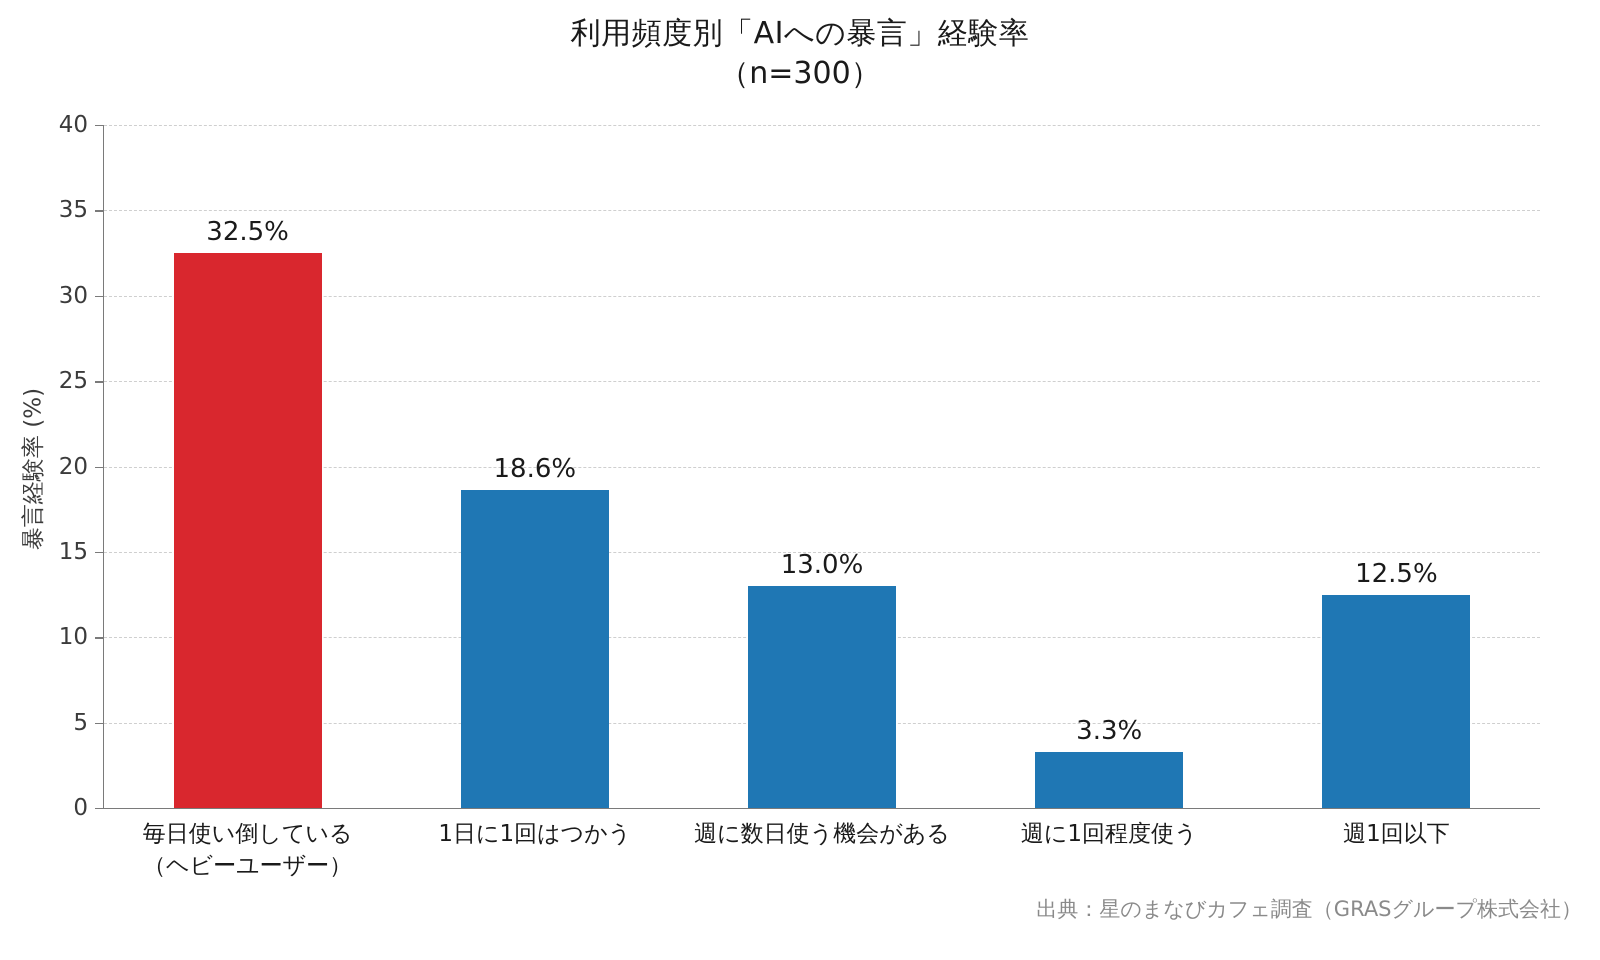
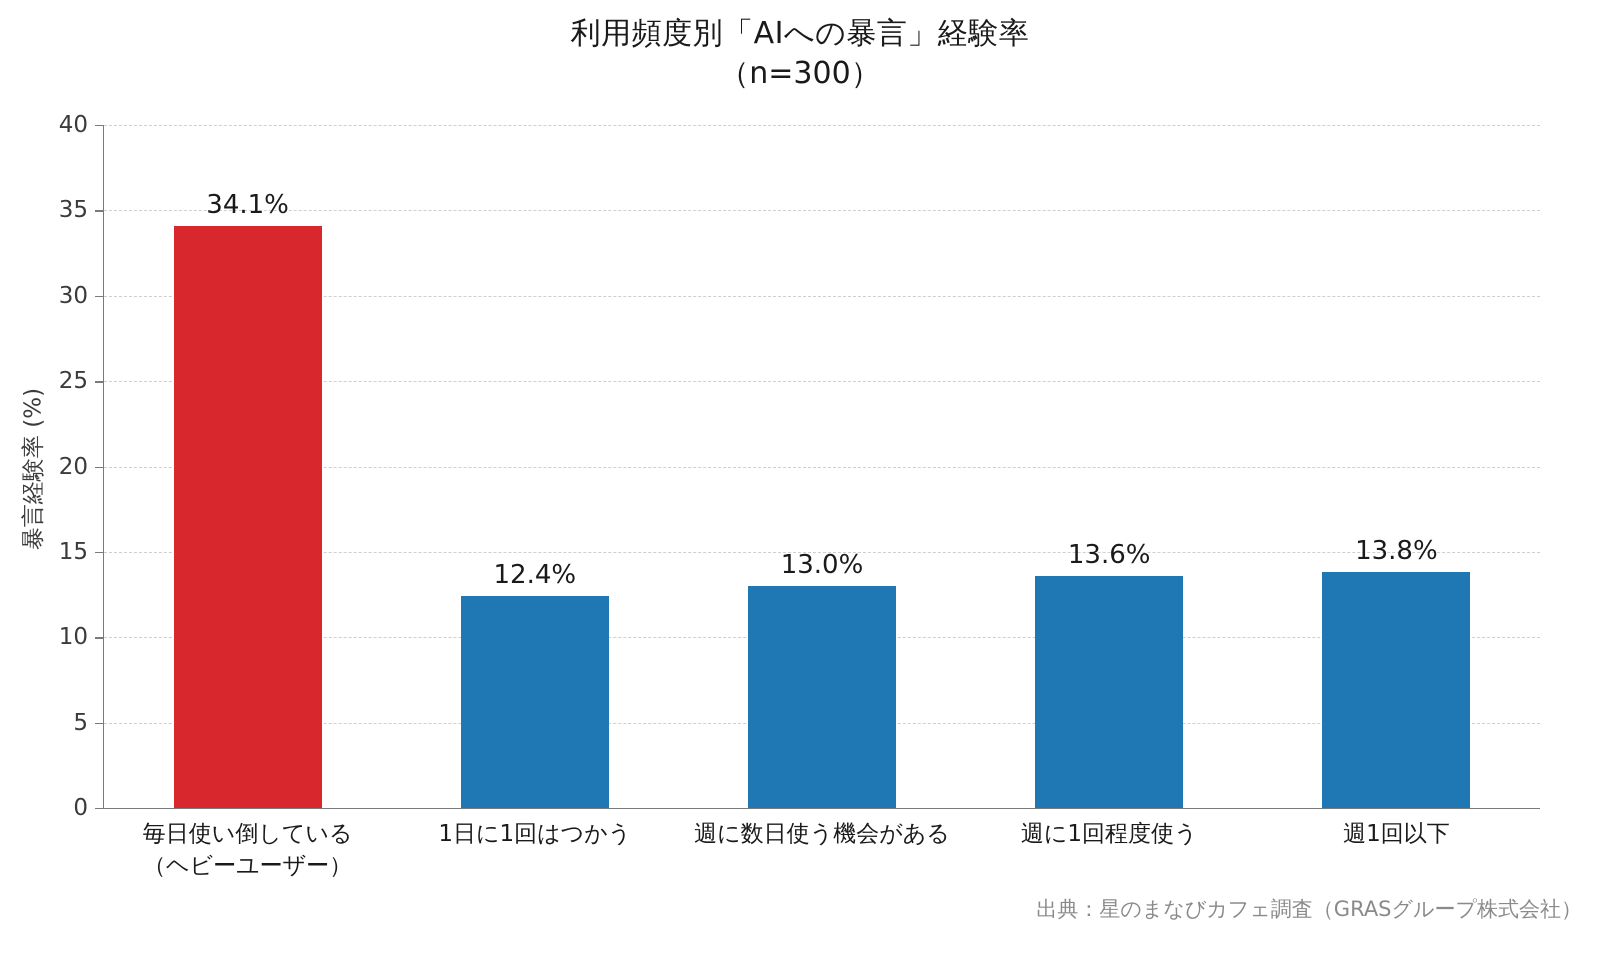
毎日使い倒している （ヘビーユーザー）: 32.5% -> 34.1%
1日に1回はつかう: 18.6% -> 12.4%
週に1回程度使う: 3.3% -> 13.6%
週1回以下: 12.5% -> 13.8%
